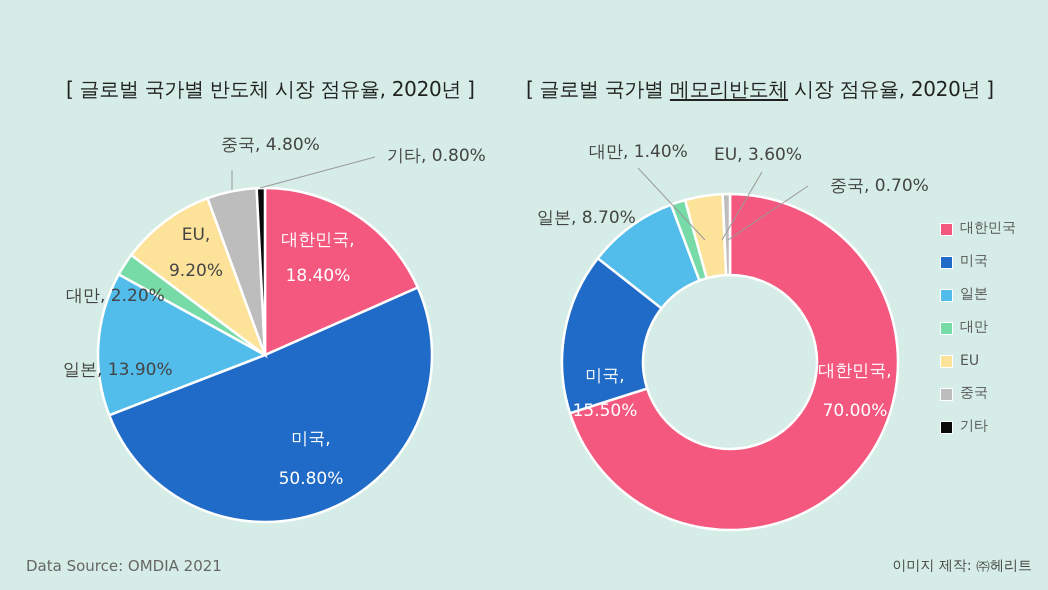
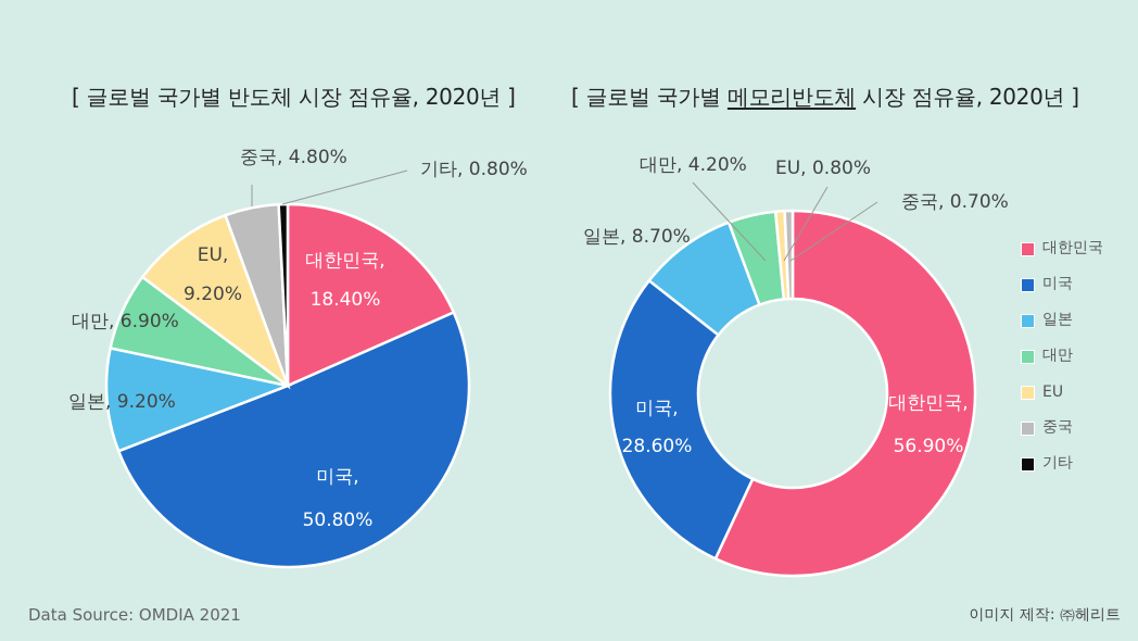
[ 글로벌 국가별 반도체 시장 점유율, 2020년 ]/일본: 13.90% -> 9.20%
[ 글로벌 국가별 반도체 시장 점유율, 2020년 ]/대만: 2.20% -> 6.90%
[ 글로벌 국가별 메모리반도체 시장 점유율, 2020년 ]/대한민국: 70.00% -> 56.90%
[ 글로벌 국가별 메모리반도체 시장 점유율, 2020년 ]/미국: 15.50% -> 28.60%
[ 글로벌 국가별 메모리반도체 시장 점유율, 2020년 ]/대만: 1.40% -> 4.20%
[ 글로벌 국가별 메모리반도체 시장 점유율, 2020년 ]/EU: 3.60% -> 0.80%
